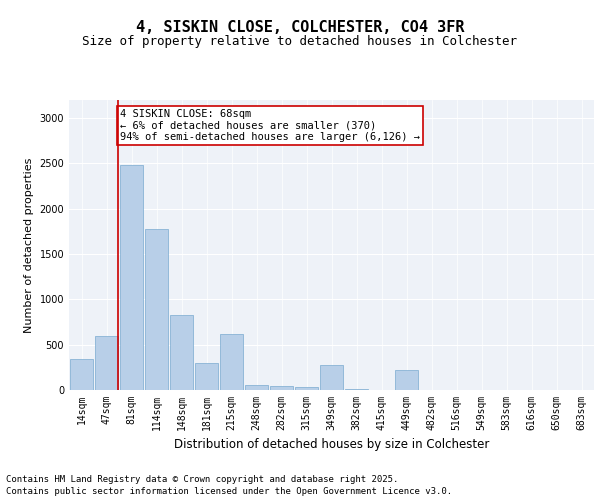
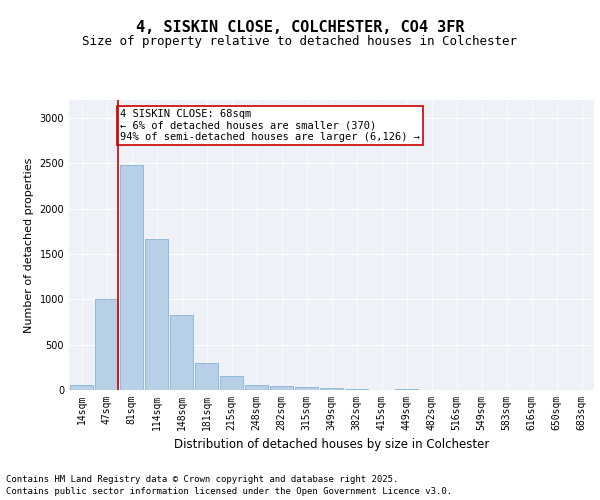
14sqm: 340 -> 50
47sqm: 600 -> 1000
114sqm: 1780 -> 1670
215sqm: 620 -> 150
349sqm: 280 -> 20
449sqm: 220 -> 20
